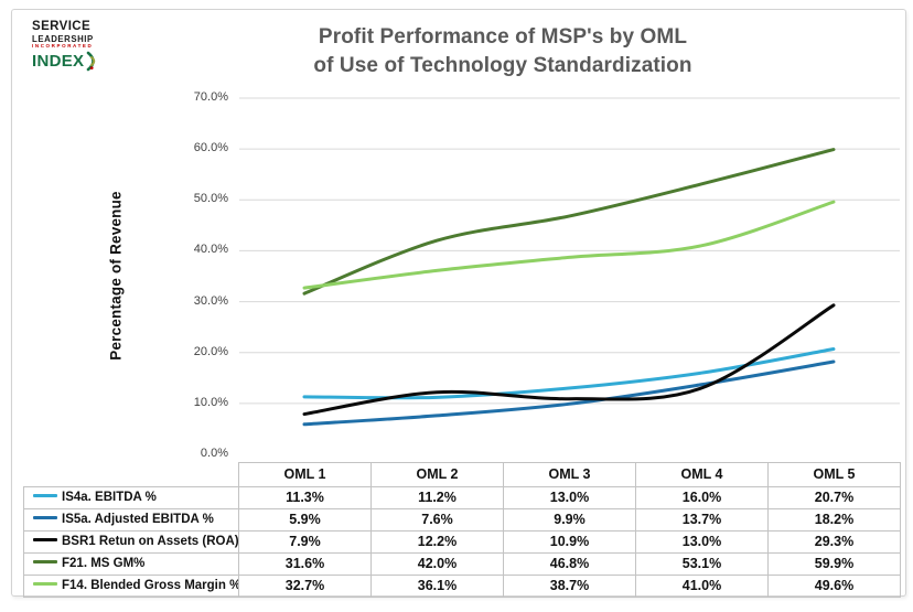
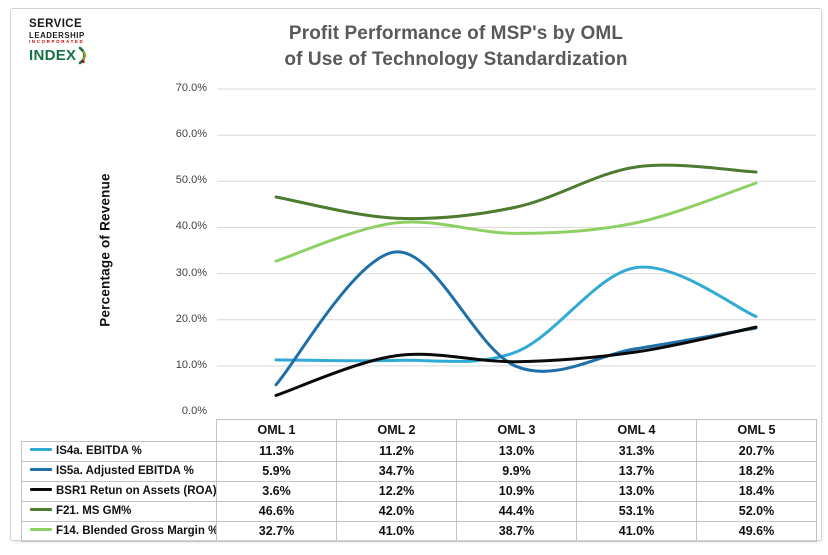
BSR1 Retun on Assets (ROA)/OML 1: 7.9% -> 3.6%
F21. MS GM%/OML 1: 31.6% -> 46.6%
IS5a. Adjusted EBITDA %/OML 2: 7.6% -> 34.7%
F14. Blended Gross Margin %/OML 2: 36.1% -> 41.0%
F21. MS GM%/OML 3: 46.8% -> 44.4%
IS4a. EBITDA %/OML 4: 16.0% -> 31.3%
BSR1 Retun on Assets (ROA)/OML 5: 29.3% -> 18.4%
F21. MS GM%/OML 5: 59.9% -> 52.0%
